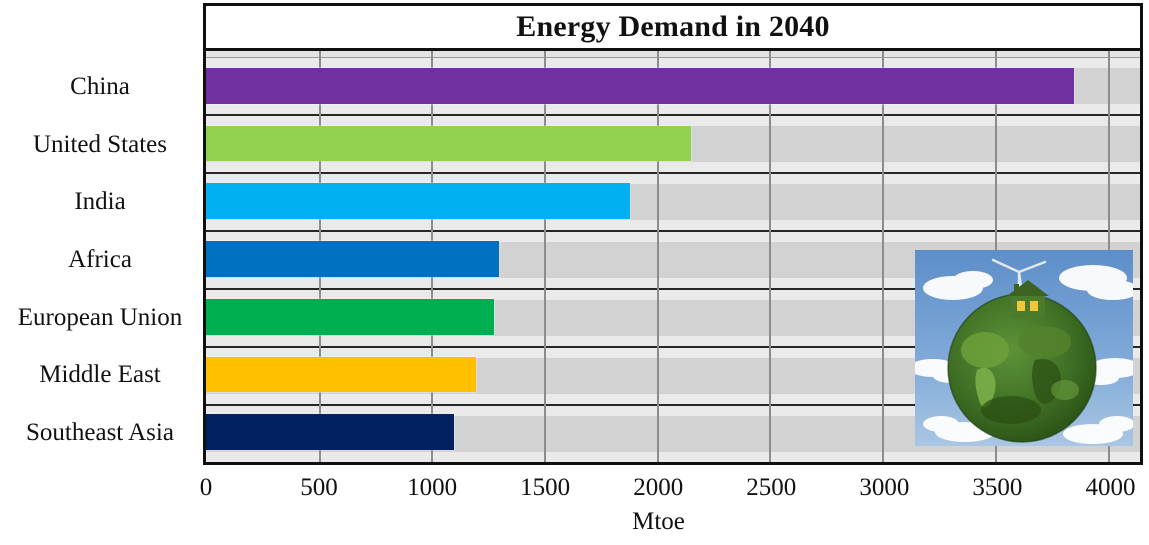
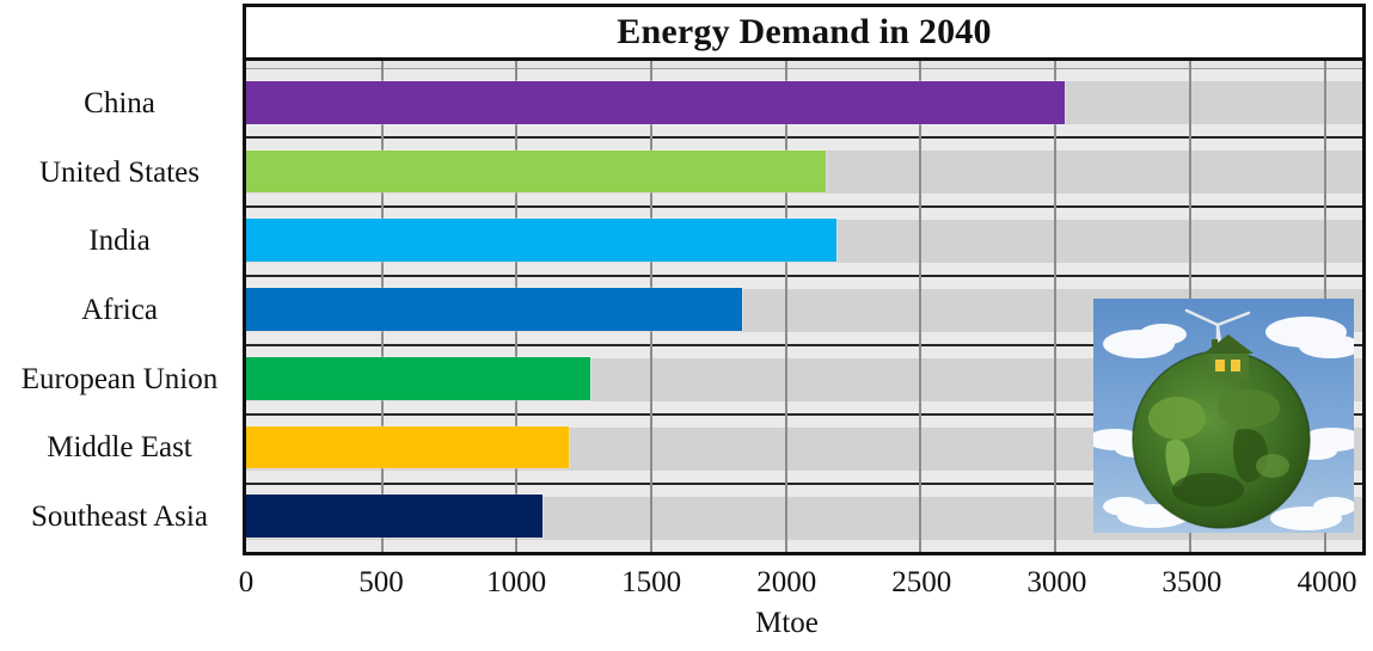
China: 3850 -> 3040
India: 1880 -> 2190
Africa: 1300 -> 1840
